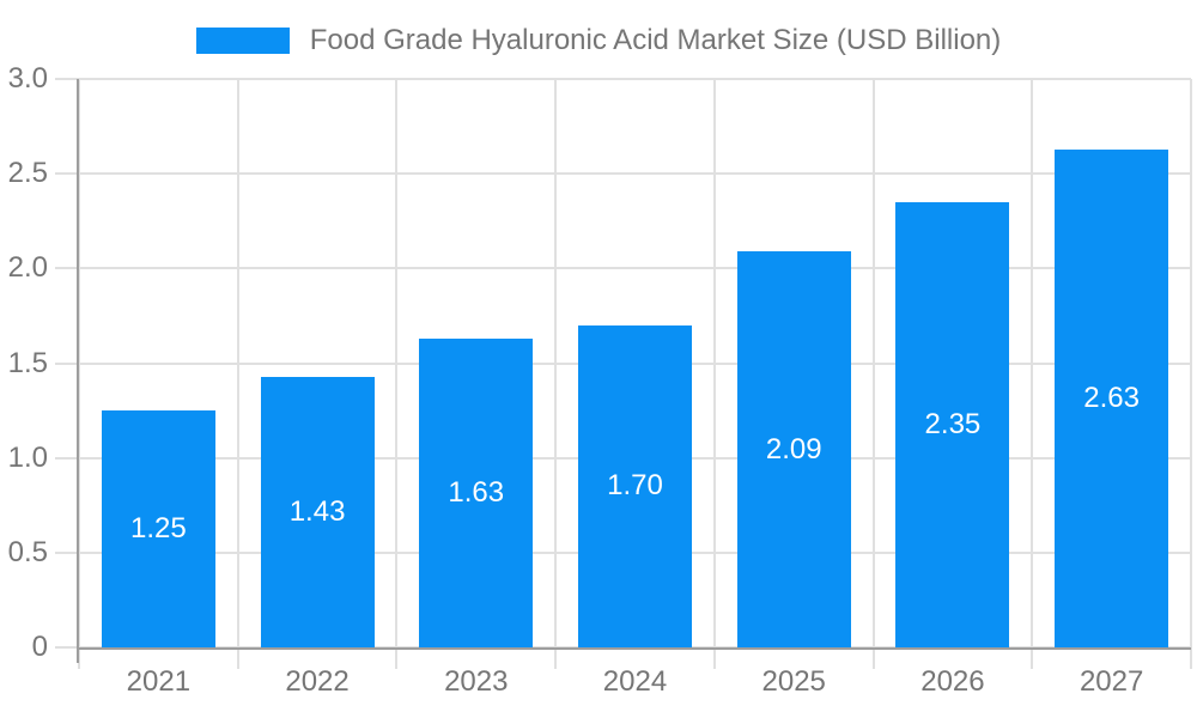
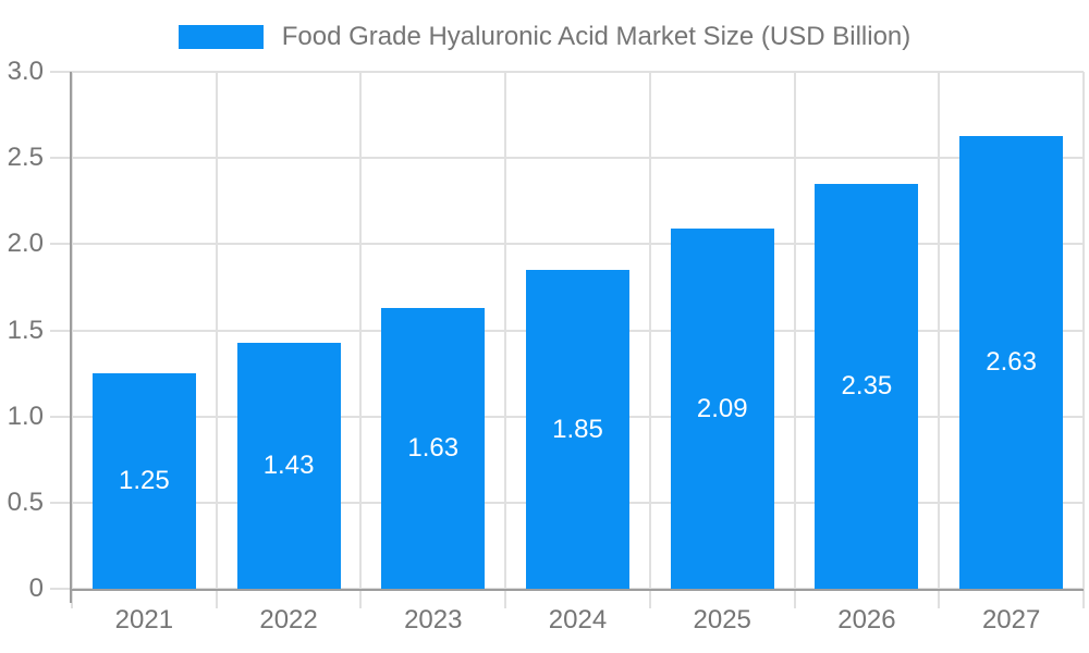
2024: 1.70 -> 1.85
